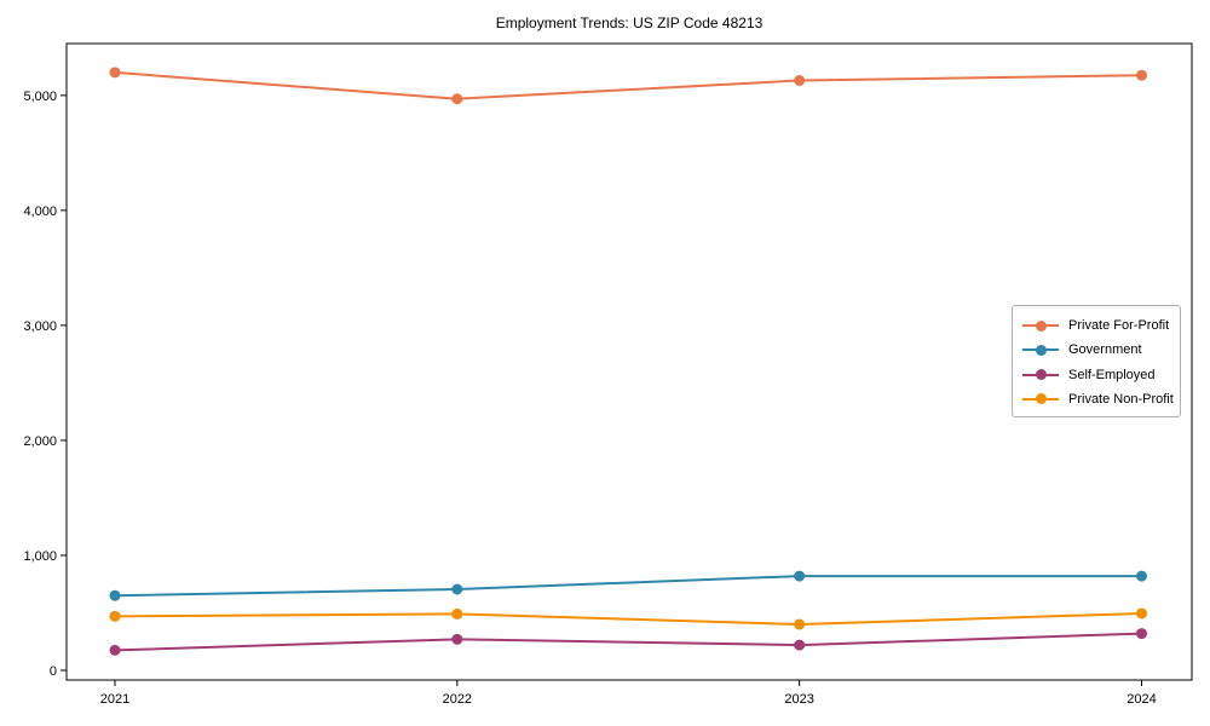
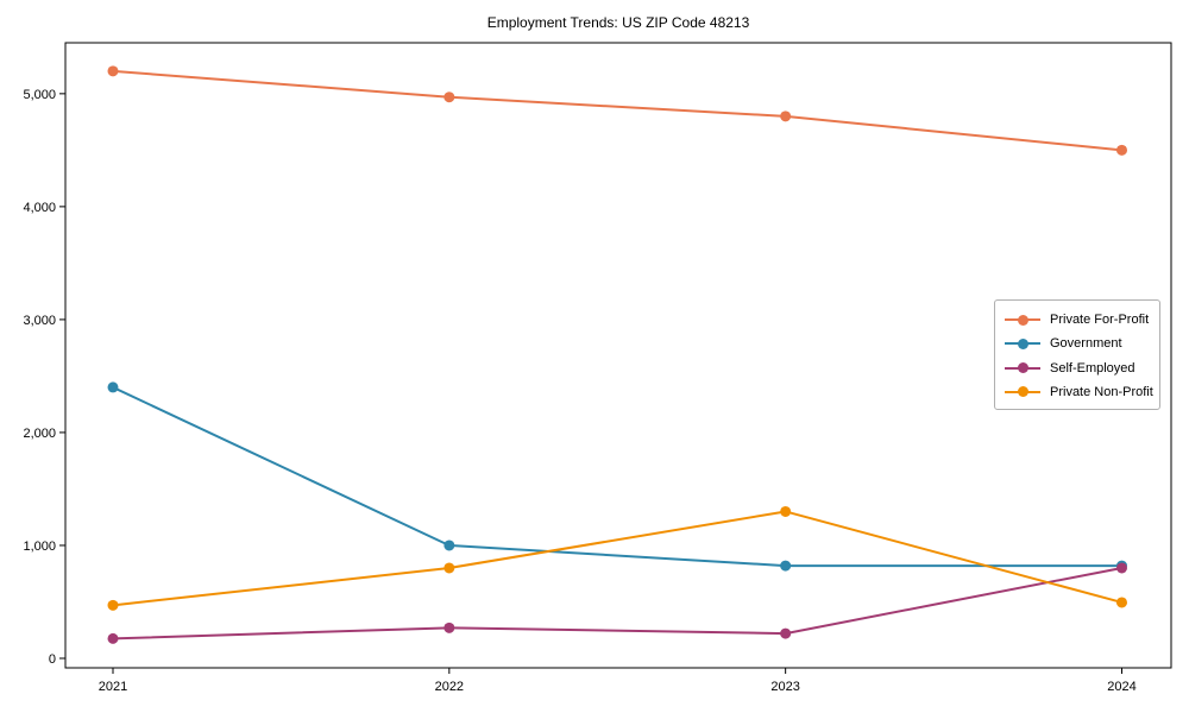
Government/2021: 600 -> 2400
Government/2022: 700 -> 1000
Private Non-Profit/2022: 500 -> 800
Private For-Profit/2023: 5100 -> 4800
Private Non-Profit/2023: 400 -> 1300
Private For-Profit/2024: 5200 -> 4500
Self-Employed/2024: 300 -> 800
